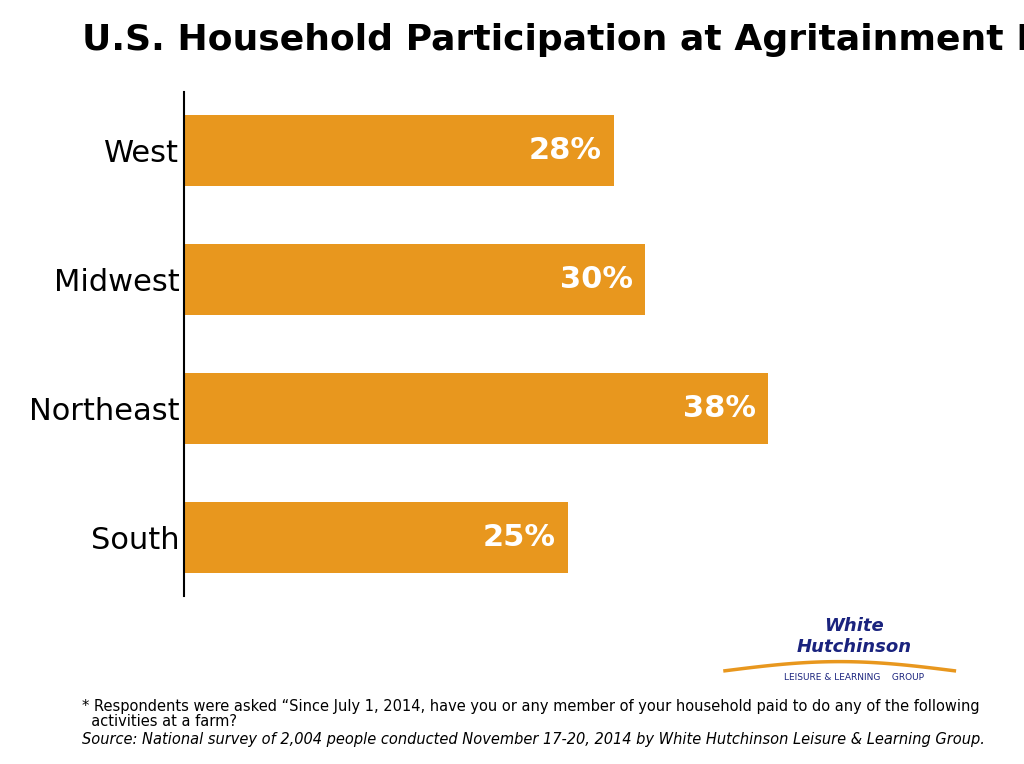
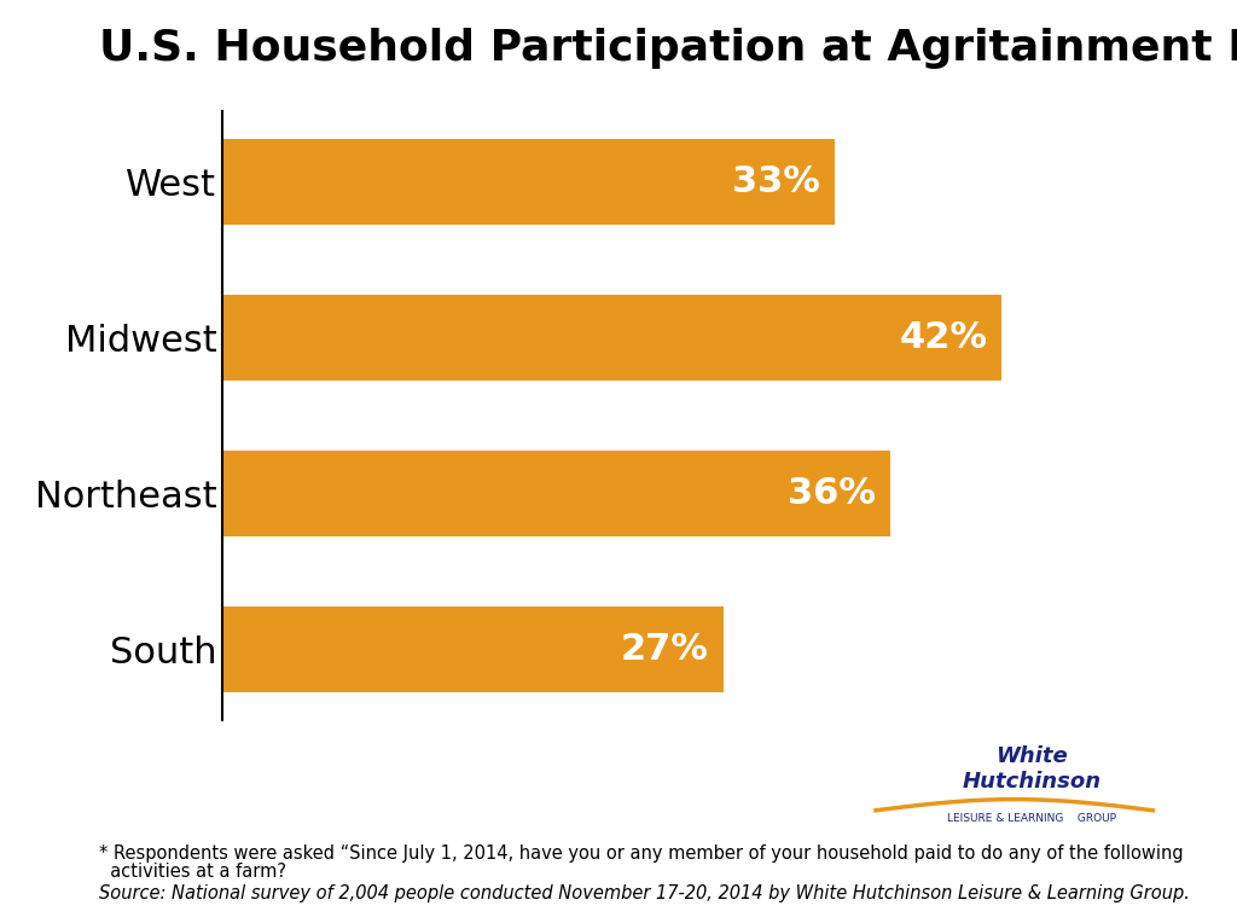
West: 28% -> 33%
Midwest: 30% -> 42%
Northeast: 38% -> 36%
South: 25% -> 27%
